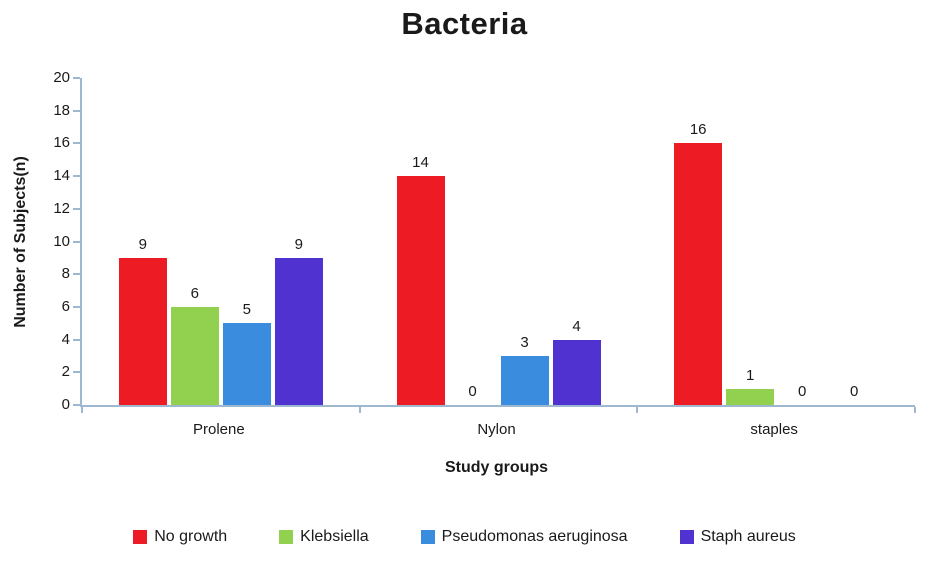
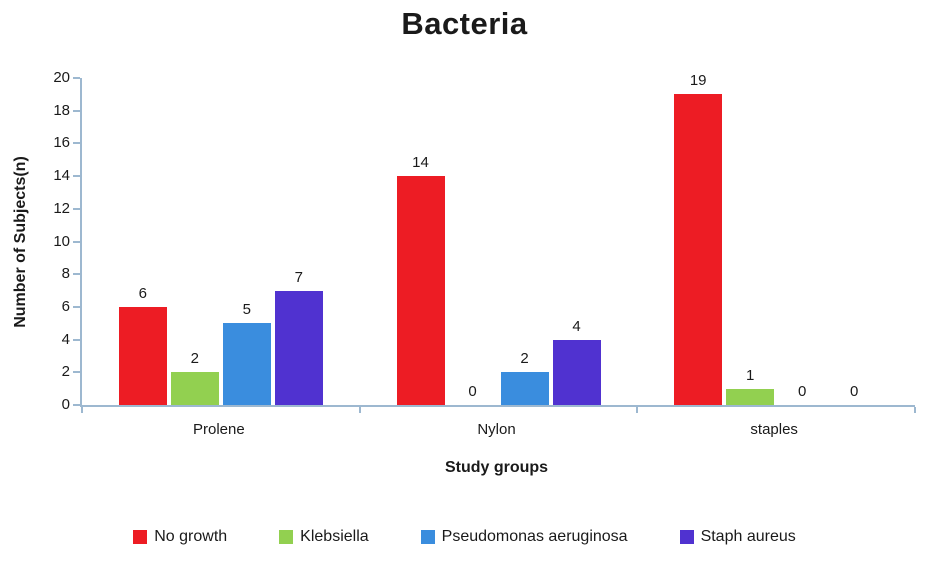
No growth/Prolene: 9 -> 6
Klebsiella/Prolene: 6 -> 2
Staph aureus/Prolene: 9 -> 7
Pseudomonas aeruginosa/Nylon: 3 -> 2
No growth/staples: 16 -> 19
